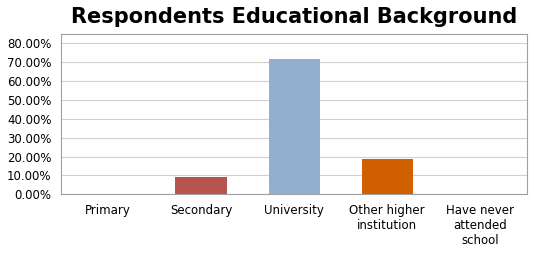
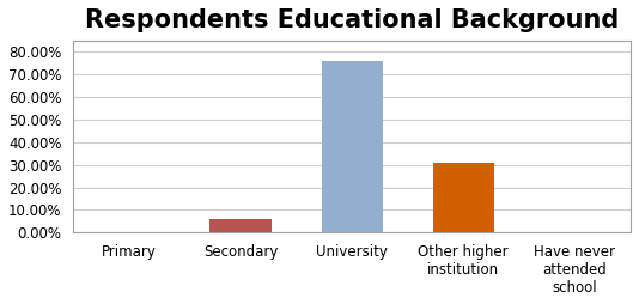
Secondary: 9% -> 6%
University: 72% -> 76%
Other higher institution: 19% -> 31%
